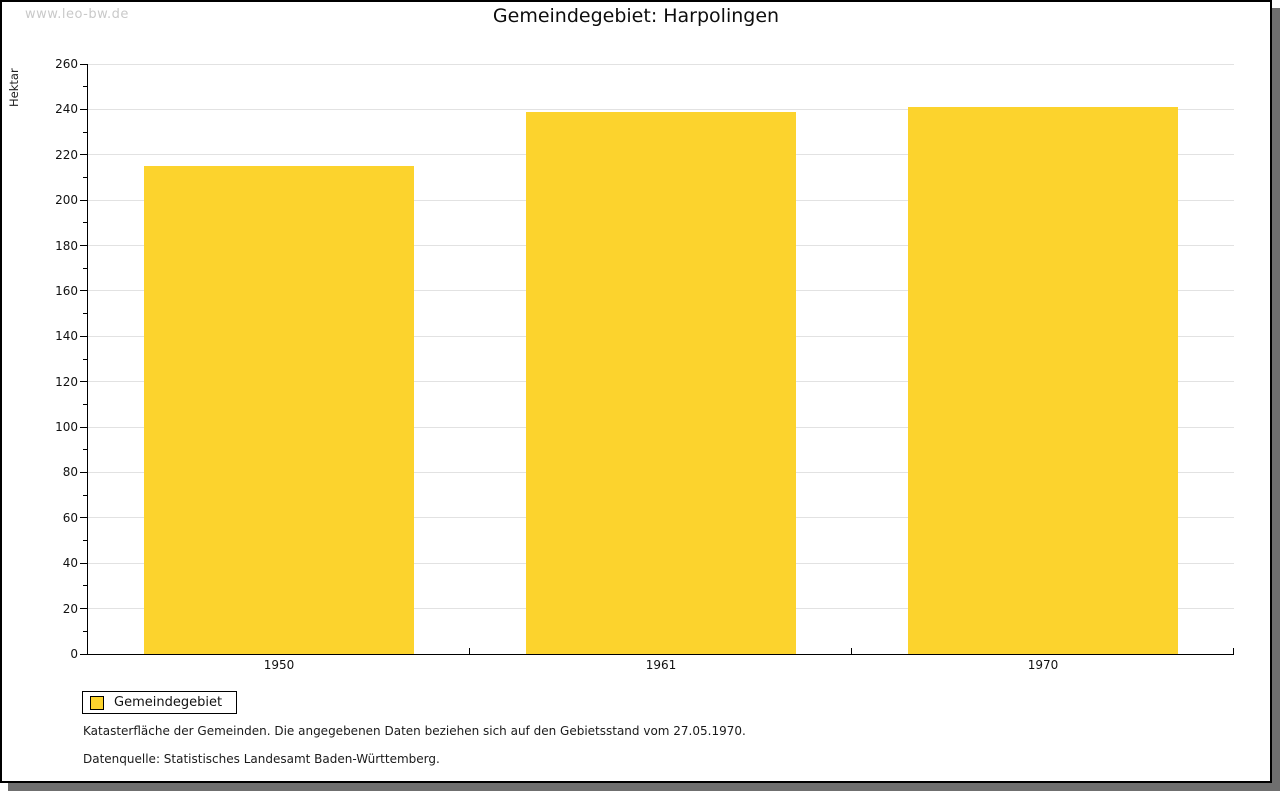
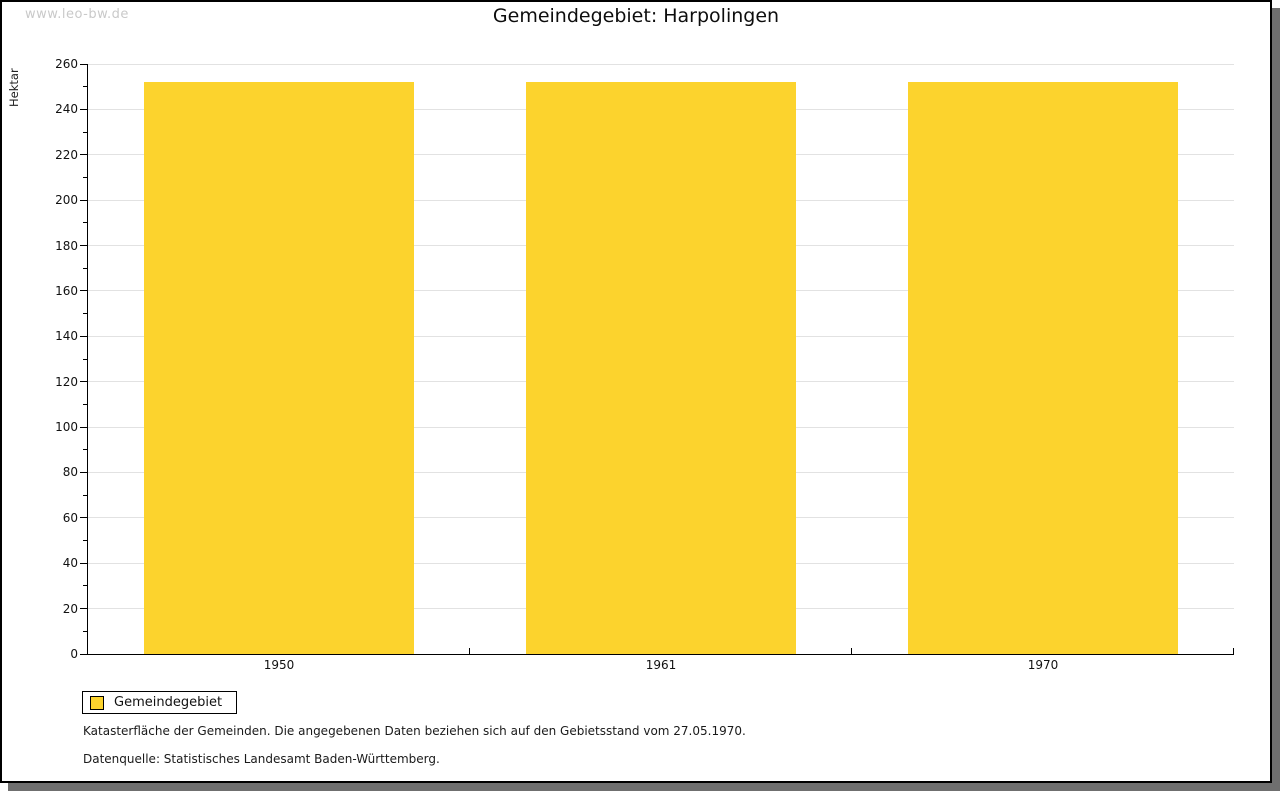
1950: 215 -> 252
1961: 239 -> 252
1970: 241 -> 252
